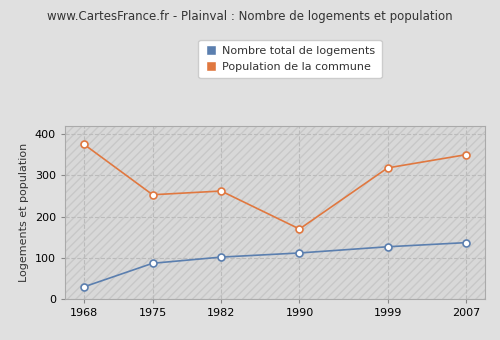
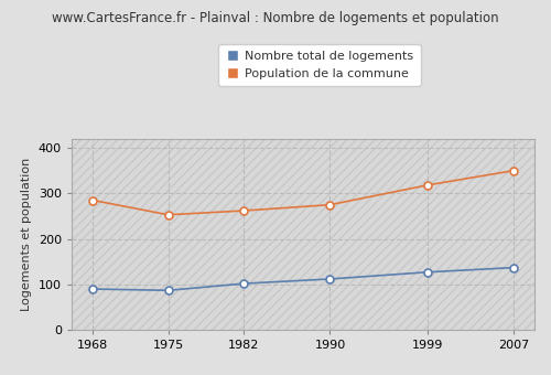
Nombre total de logements/1968: 30 -> 90
Population de la commune/1968: 375 -> 285
Population de la commune/1990: 170 -> 275
